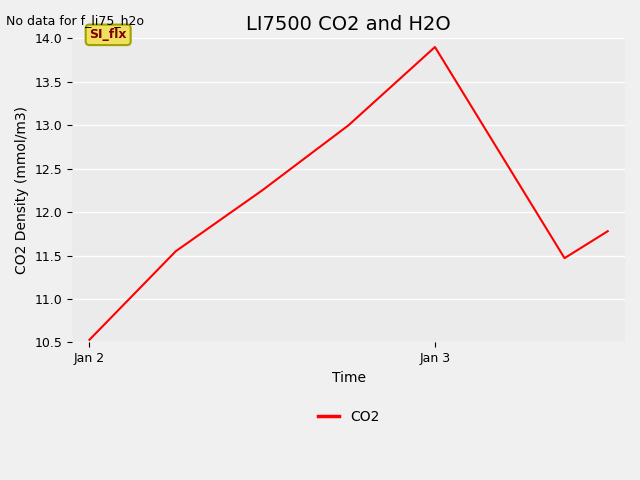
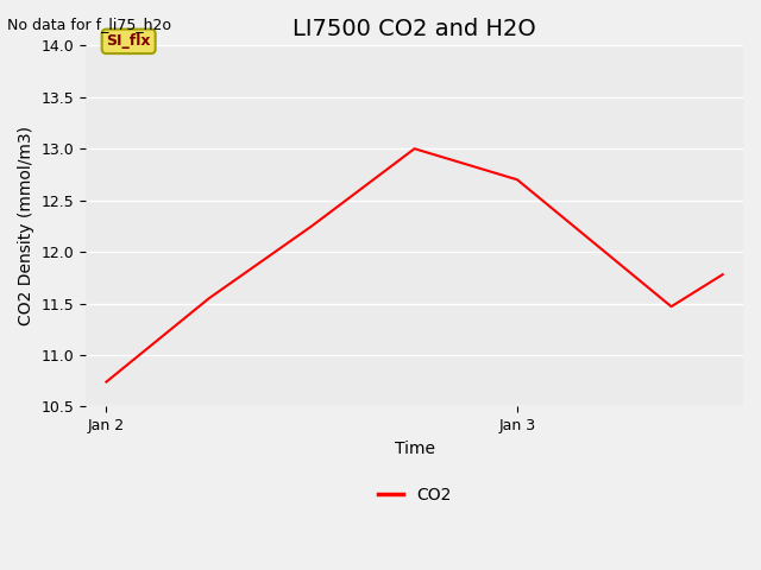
Jan 2: 10.53 -> 10.74
Jan 3: 13.90 -> 12.70
